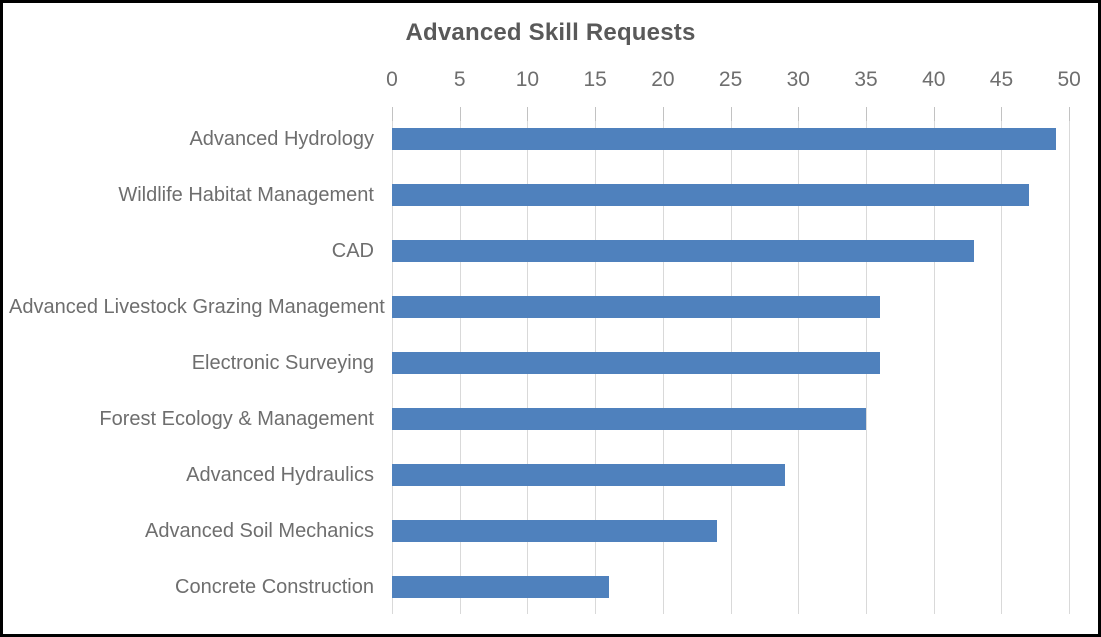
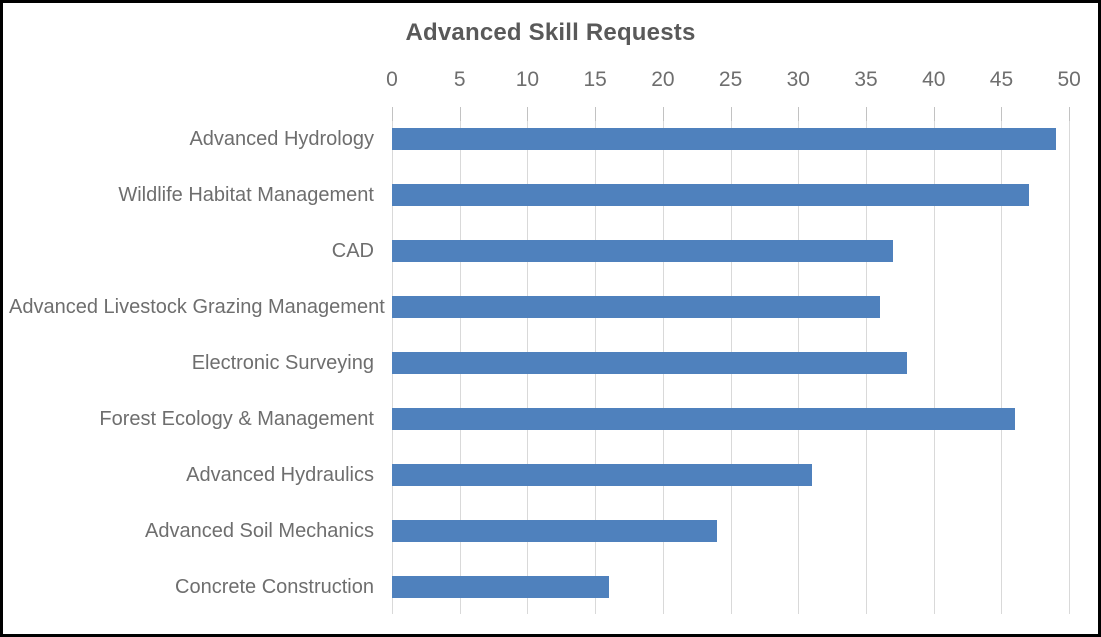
CAD: 43 -> 37
Electronic Surveying: 36 -> 38
Forest Ecology & Management: 35 -> 46
Advanced Hydraulics: 29 -> 31
